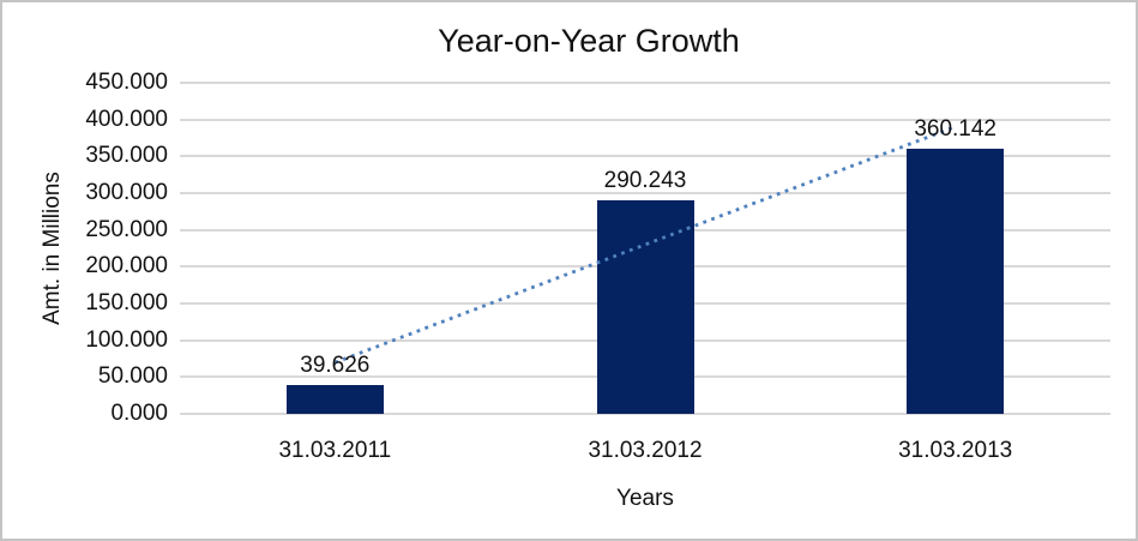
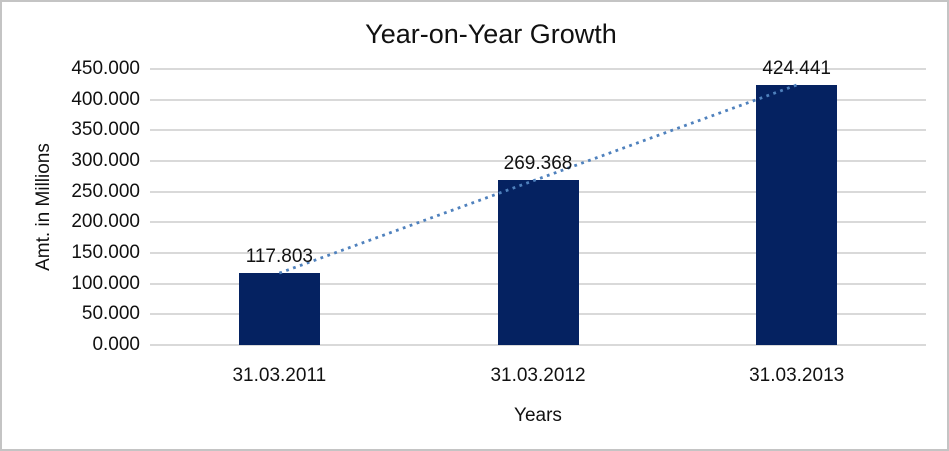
31.03.2011: 39.626 -> 117.803
31.03.2012: 290.243 -> 269.368
31.03.2013: 360.142 -> 424.441
